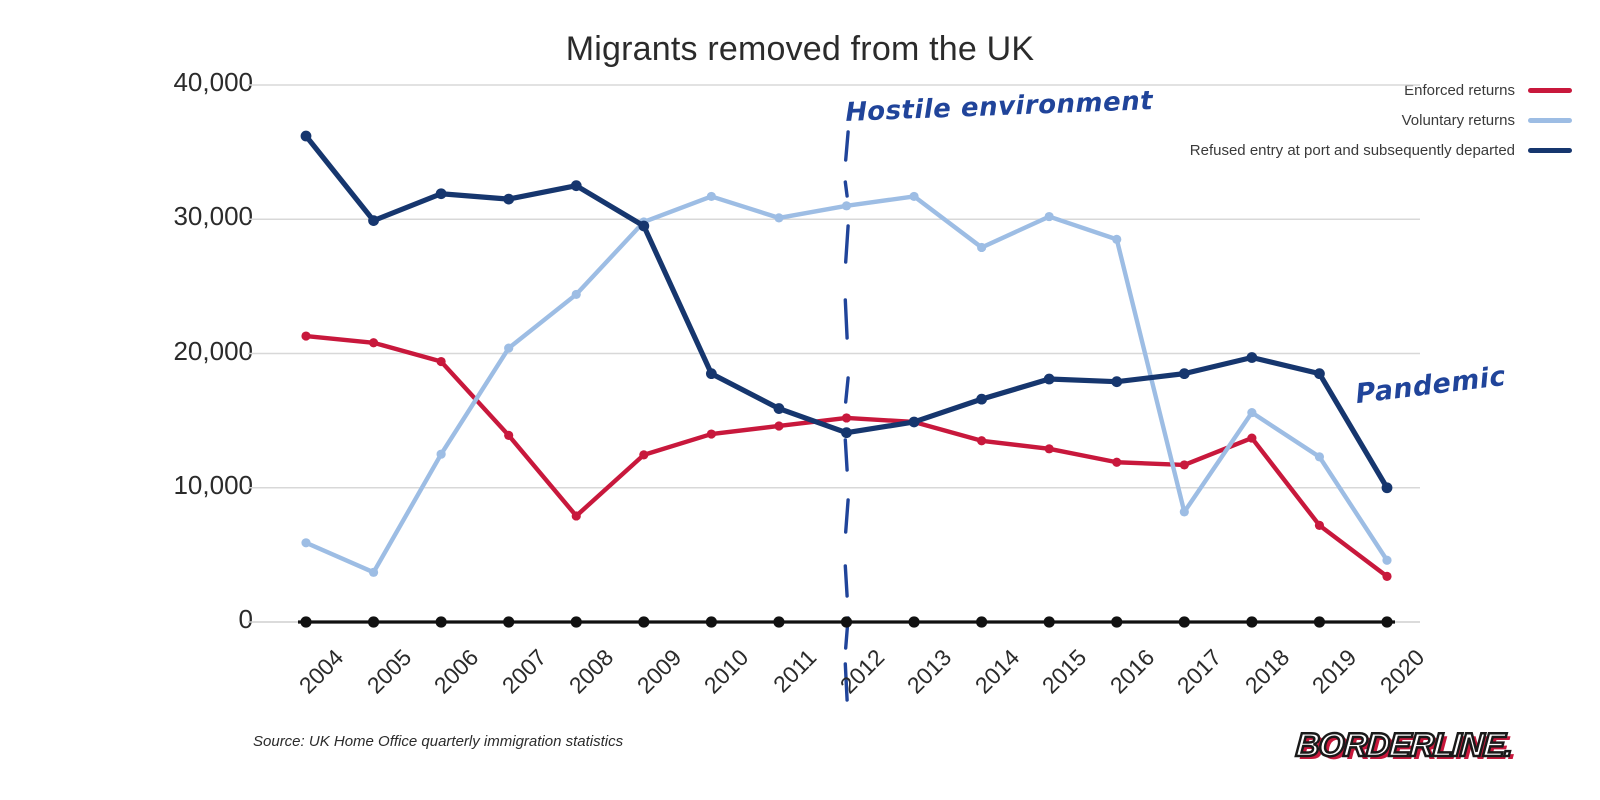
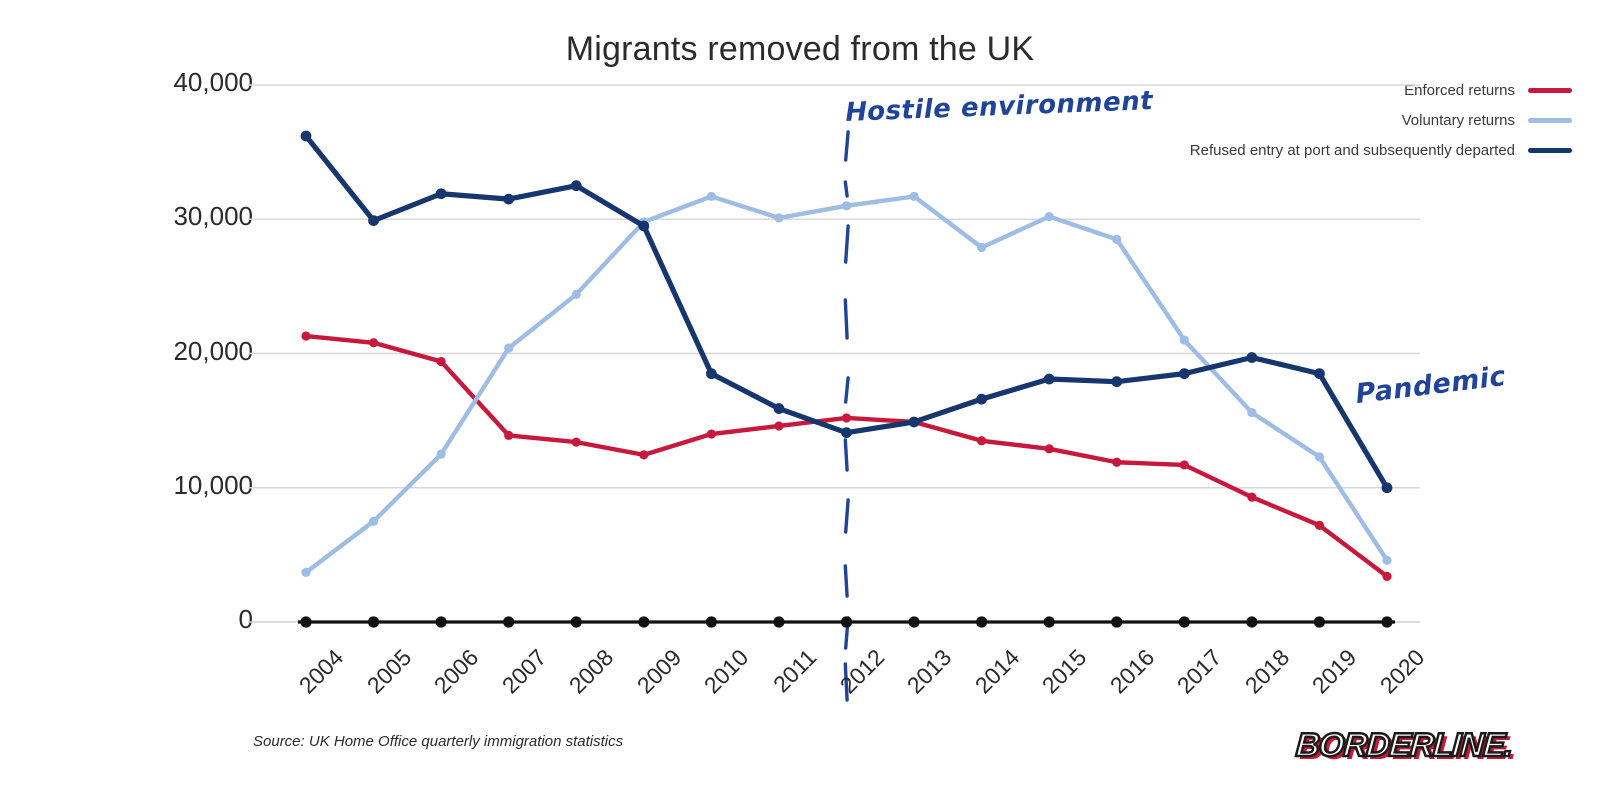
Voluntary returns/2004: 5900 -> 3700
Voluntary returns/2005: 3700 -> 7500
Enforced returns/2008: 7900 -> 13400
Voluntary returns/2017: 8200 -> 21000
Enforced returns/2018: 13700 -> 9300
